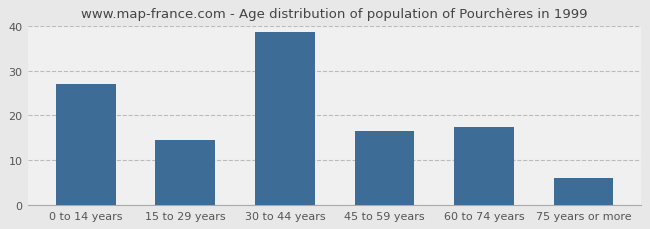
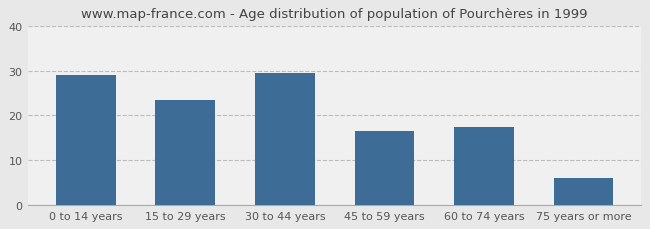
0 to 14 years: 27.0 -> 29.0
15 to 29 years: 14.5 -> 23.5
30 to 44 years: 38.5 -> 29.5
